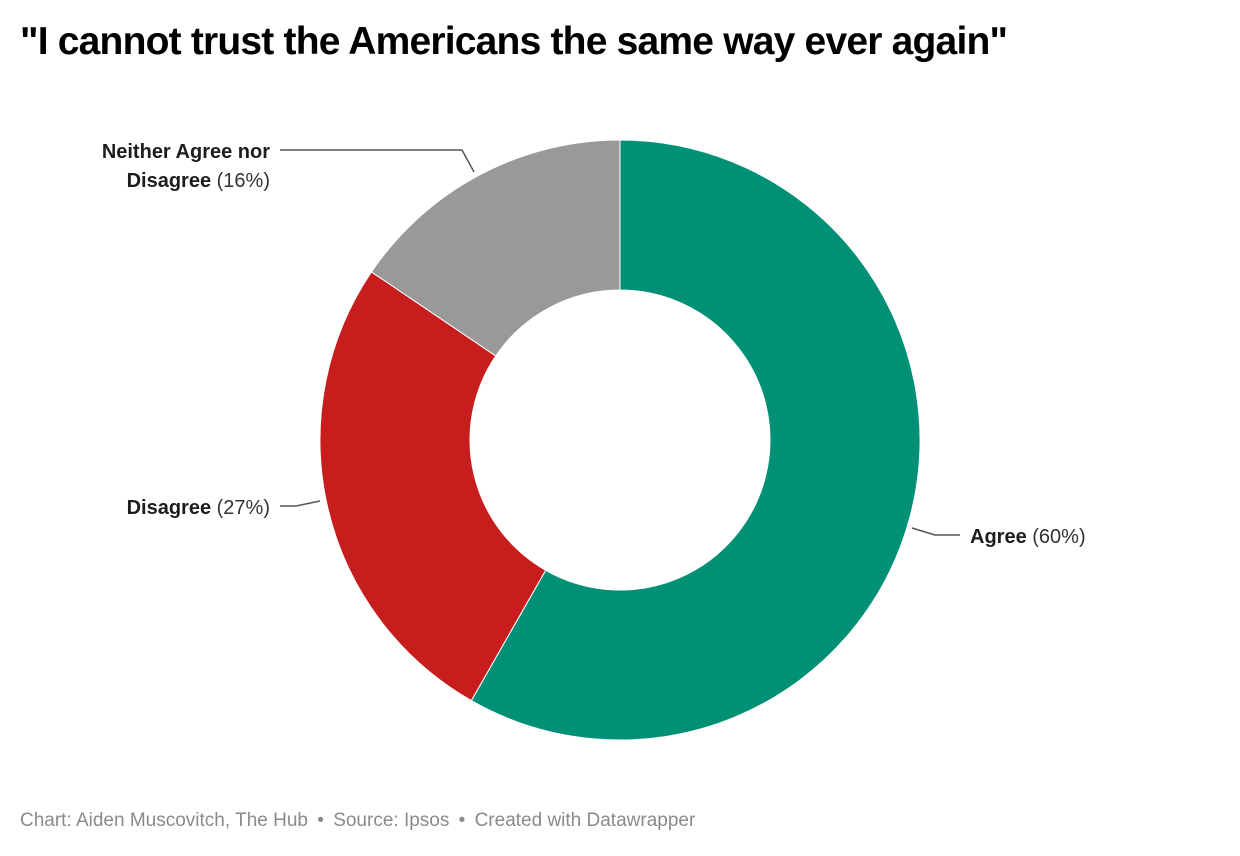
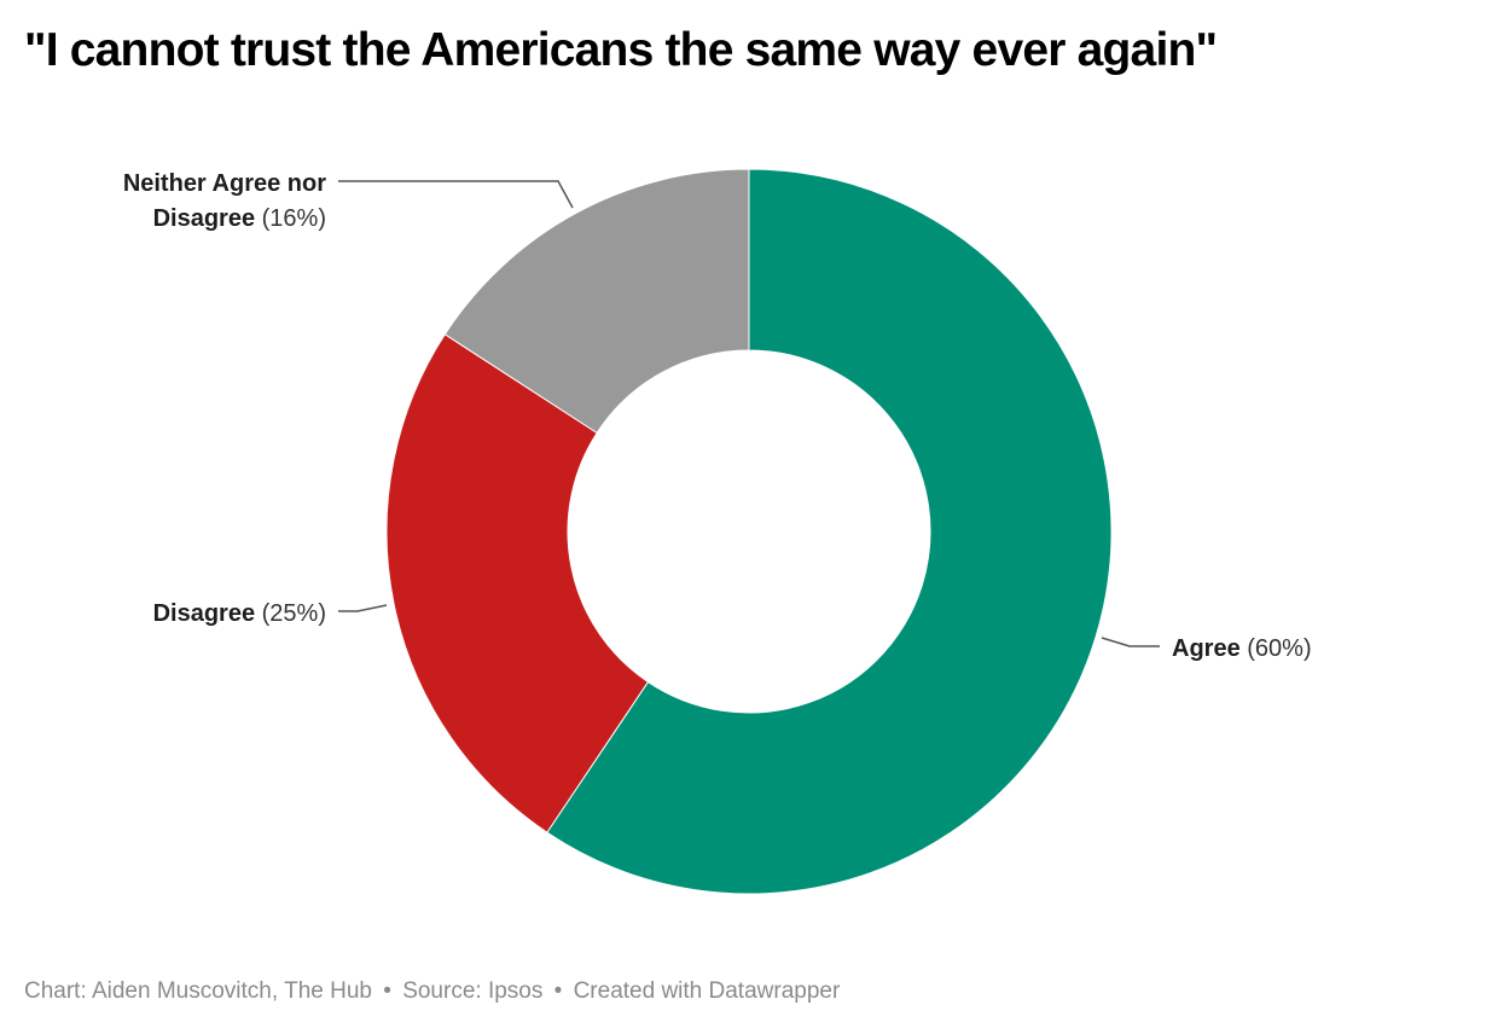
Disagree: 27% -> 25%
